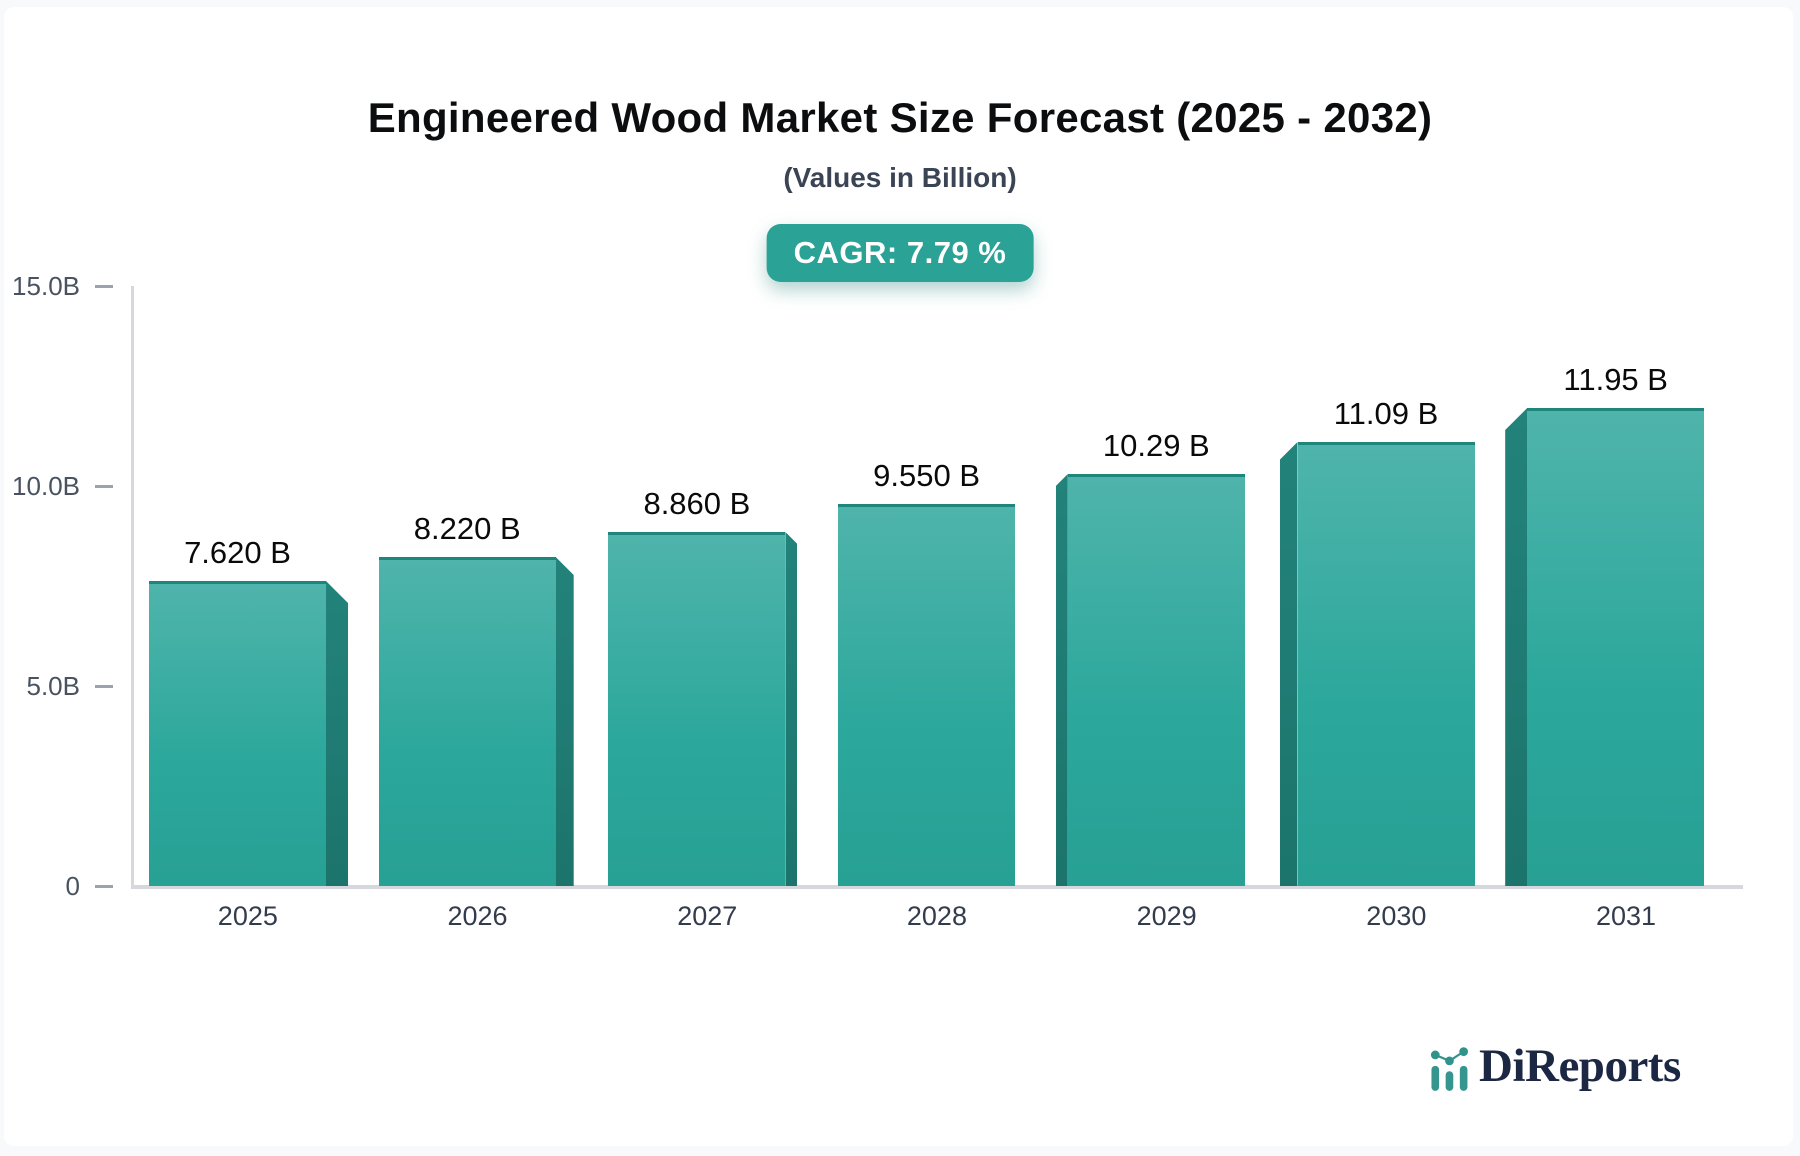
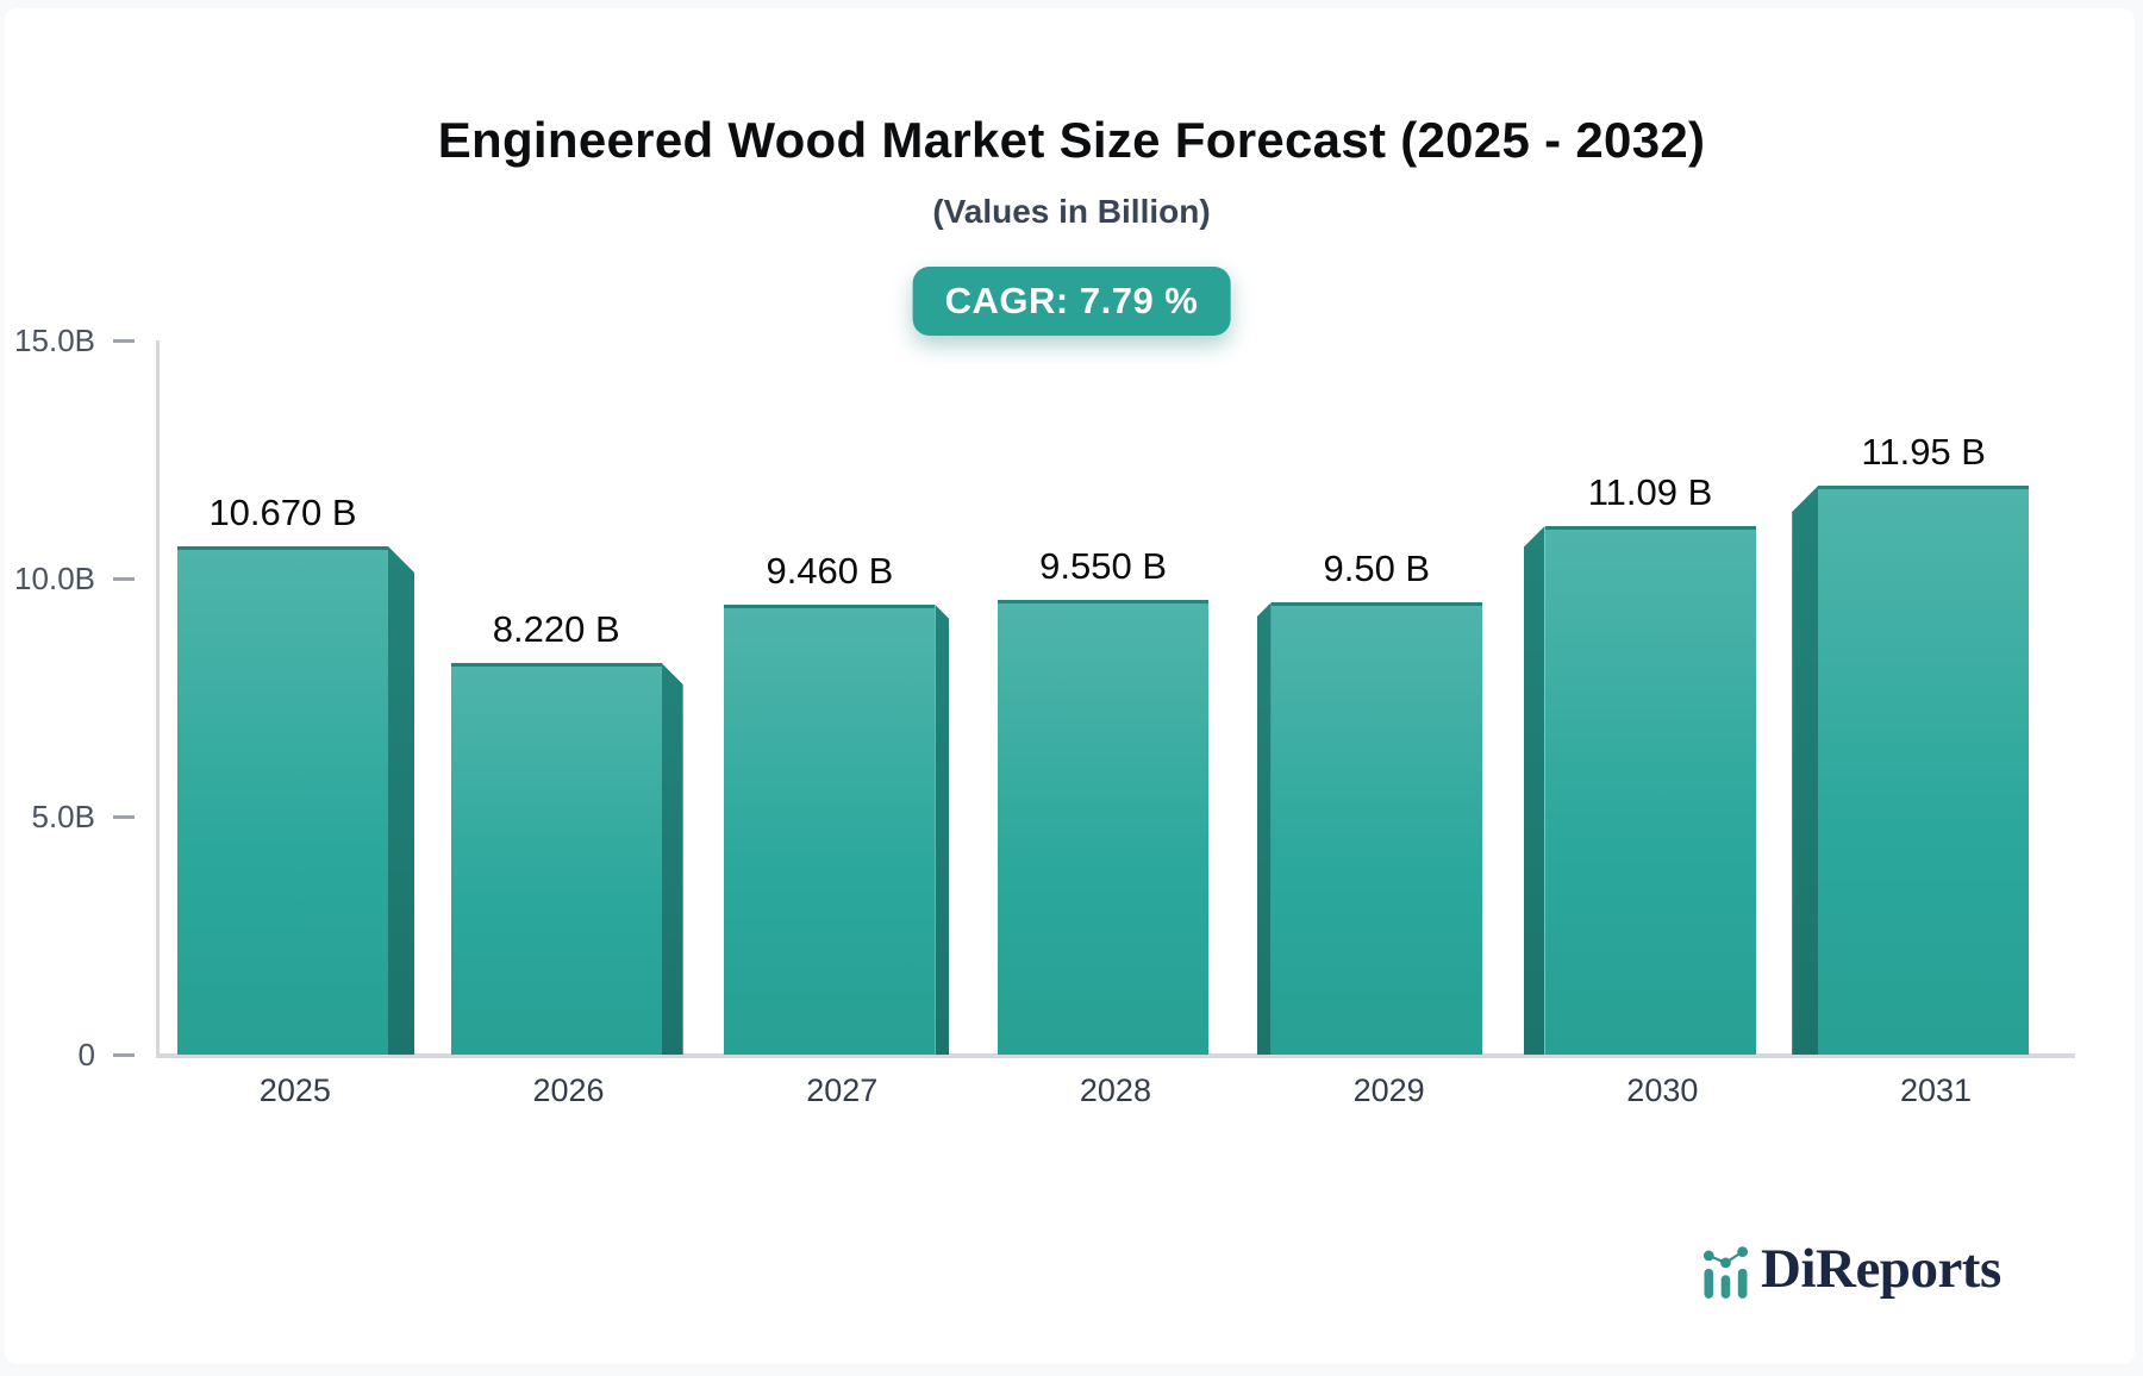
2025: 7.620 -> 10.670
2027: 8.860 -> 9.460
2029: 10.29 -> 9.50
